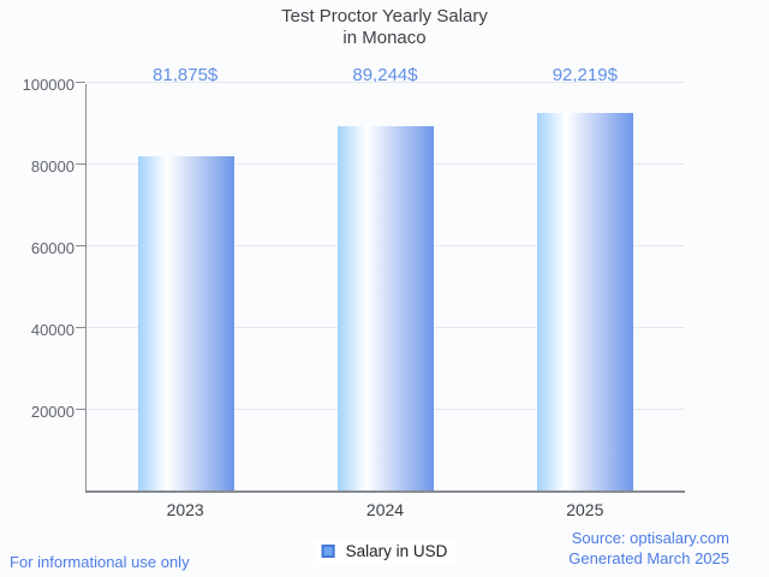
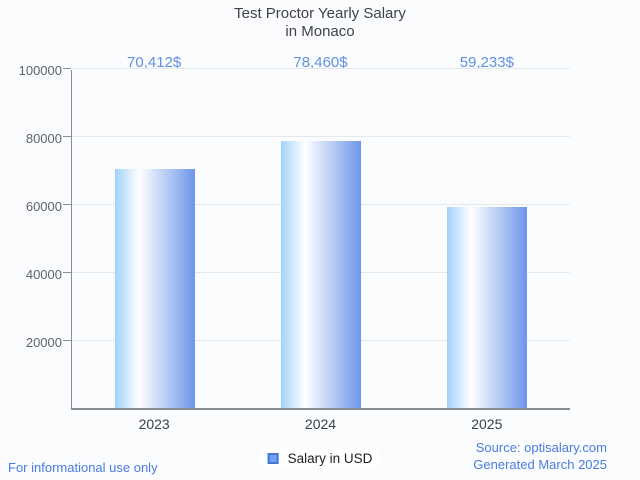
2023: 81,875 -> 70,412
2024: 89,244 -> 78,460
2025: 92,219 -> 59,233
